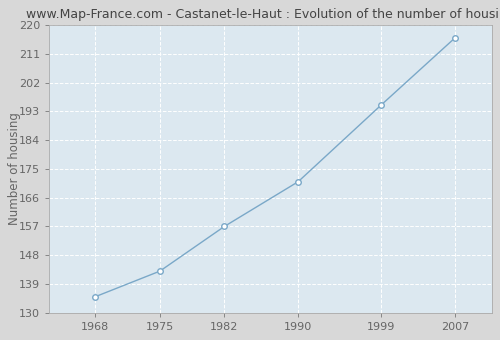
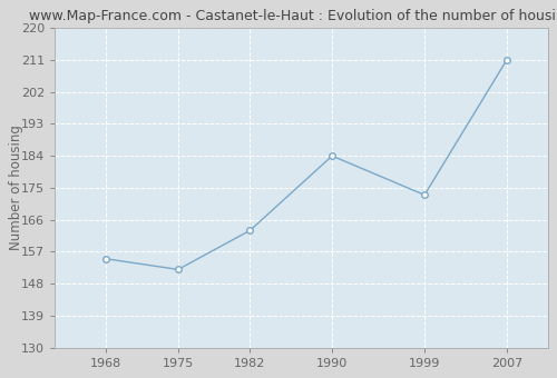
1968: 135 -> 155
1975: 143 -> 152
1982: 157 -> 163
1990: 171 -> 184
1999: 195 -> 173
2007: 216 -> 211
